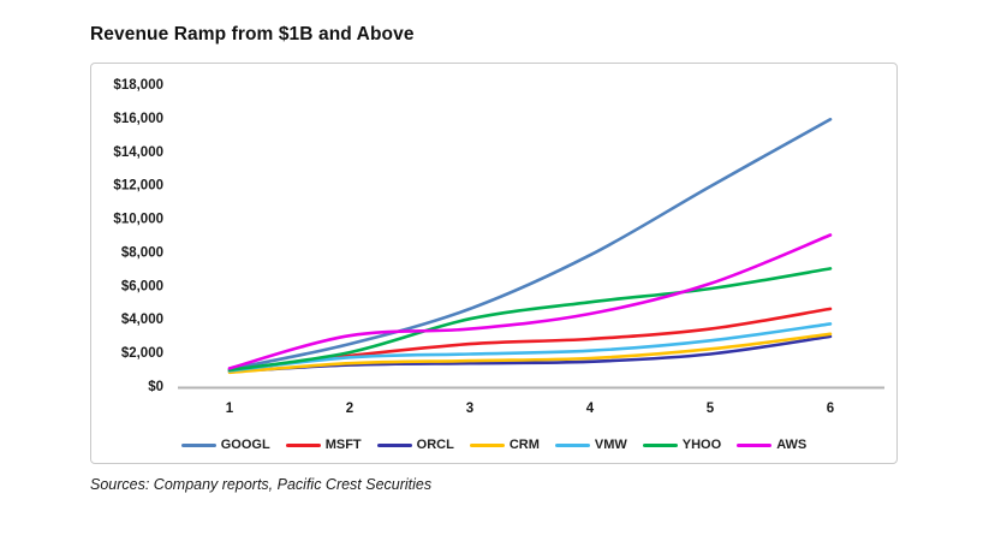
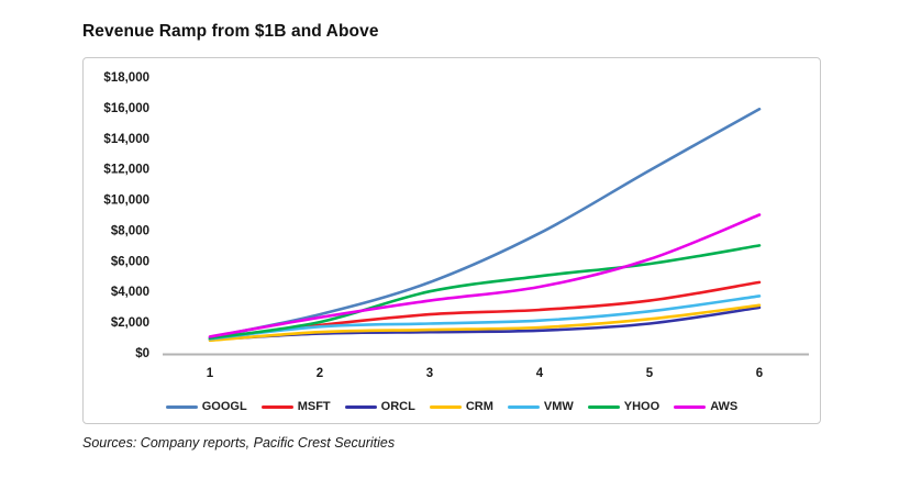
AWS/2: $3000 -> $2300
